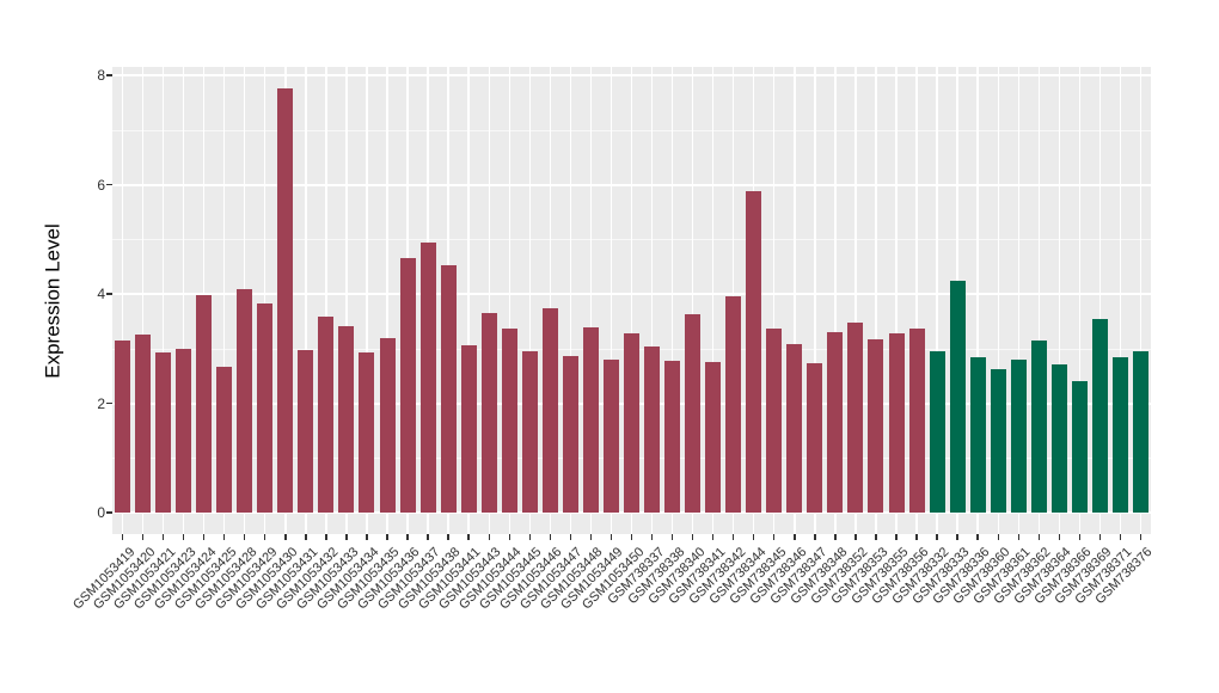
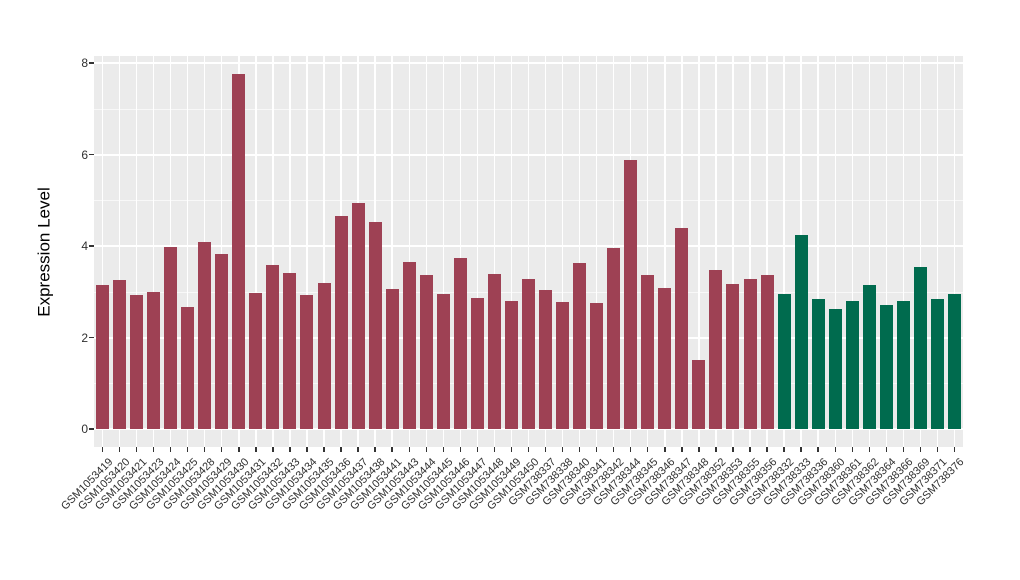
GSM738347: 2.7 -> 4.4
GSM738348: 3.3 -> 1.5
GSM738366: 2.4 -> 2.8
